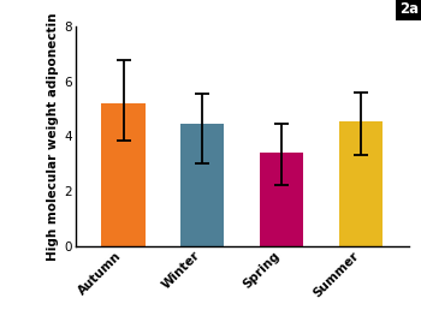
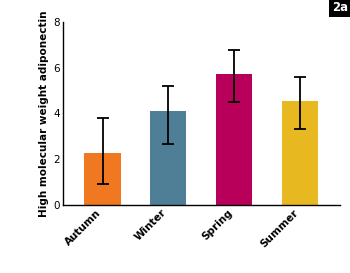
Autumn: 5.20 -> 2.25
Winter: 4.45 -> 4.10
Spring: 3.40 -> 5.70
